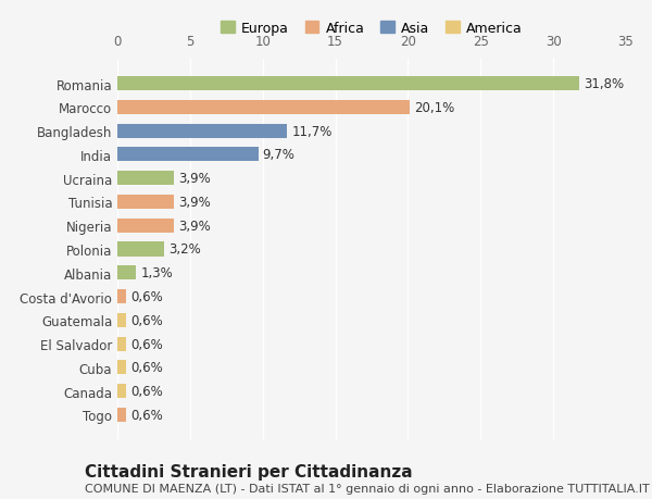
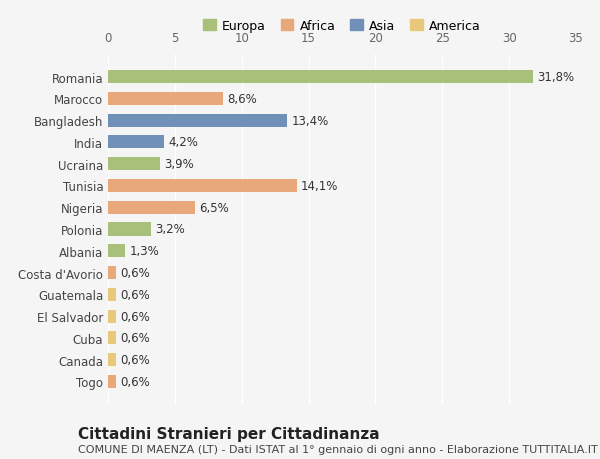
Marocco: 20,1% -> 8,6%
Bangladesh: 11,7% -> 13,4%
India: 9,7% -> 4,2%
Tunisia: 3,9% -> 14,1%
Nigeria: 3,9% -> 6,5%
